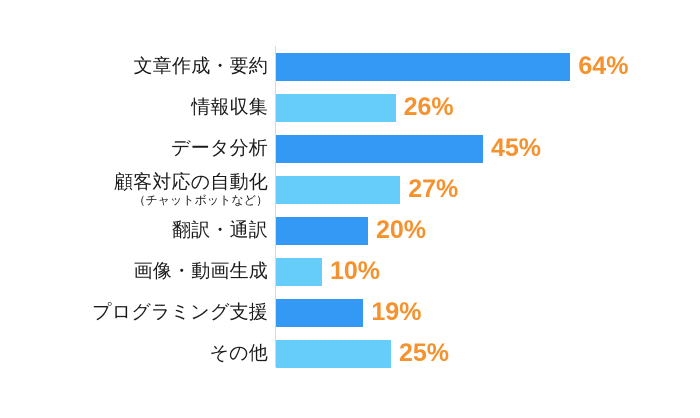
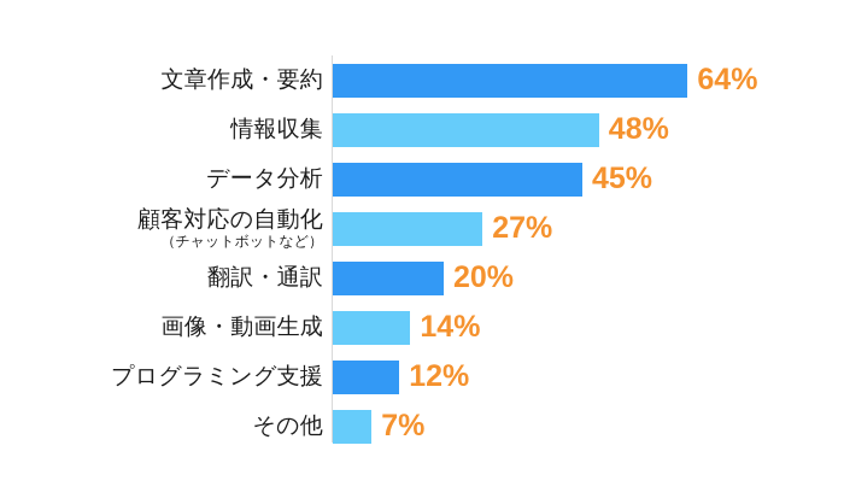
情報収集: 26% -> 48%
画像・動画生成: 10% -> 14%
プログラミング支援: 19% -> 12%
その他: 25% -> 7%
